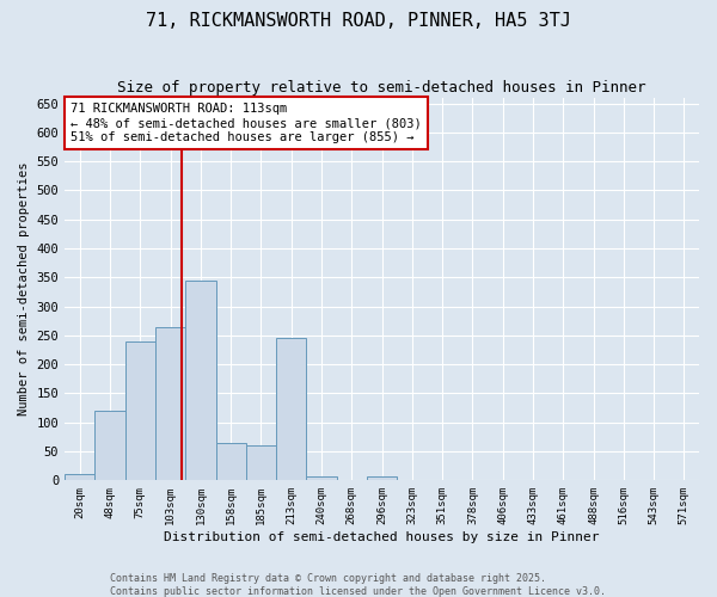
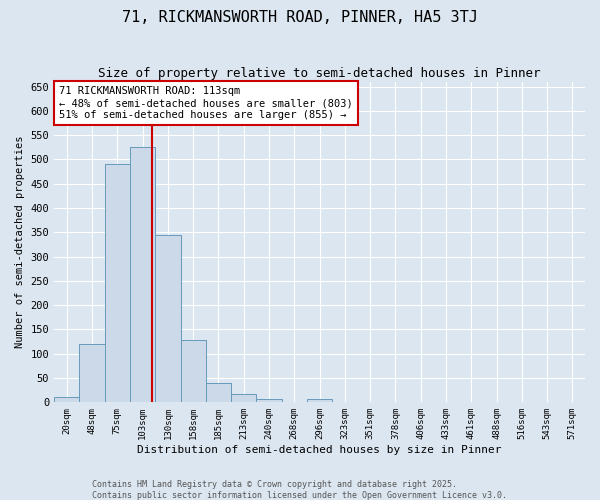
75sqm: 240 -> 490
103sqm: 265 -> 525
158sqm: 65 -> 128
185sqm: 60 -> 40
213sqm: 245 -> 18
